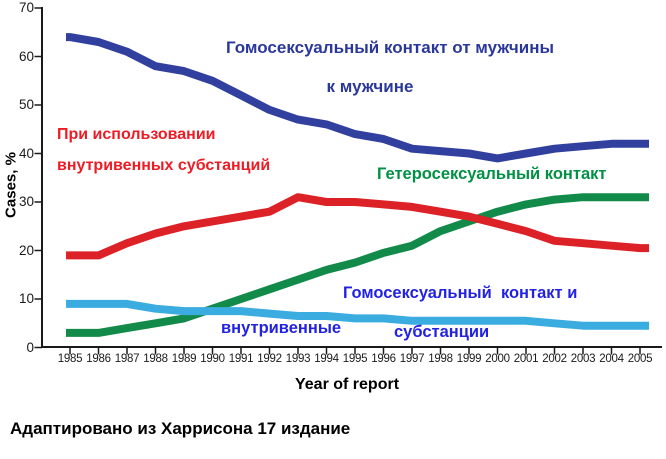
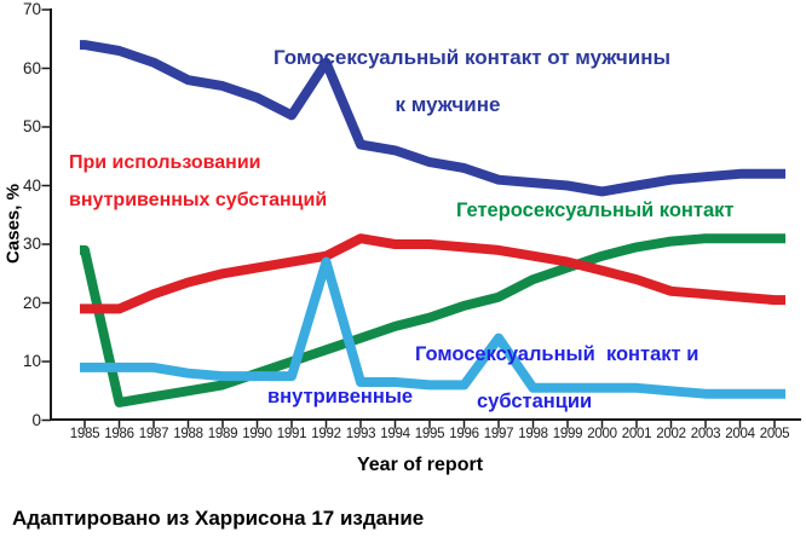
Гетеросексуальный контакт/1985: 3 -> 29
Гомосексуальный контакт от мужчины к мужчине/1992: 49 -> 61
Гомосексуальный контакт и внутривенные субстанции/1992: 7 -> 27
Гомосексуальный контакт и внутривенные субстанции/1997: 6 -> 14
